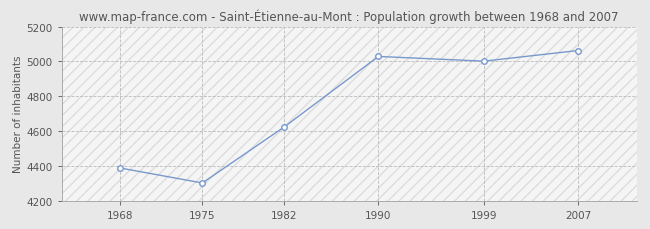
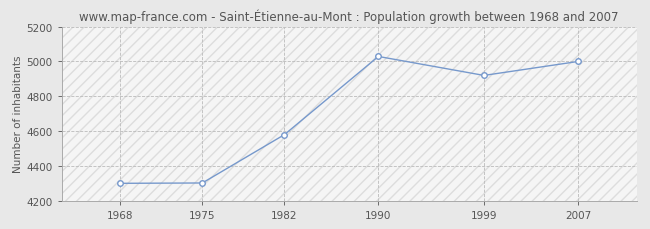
1968: 4390 -> 4300
1982: 4620 -> 4580
1999: 5000 -> 4920
2007: 5060 -> 5000
